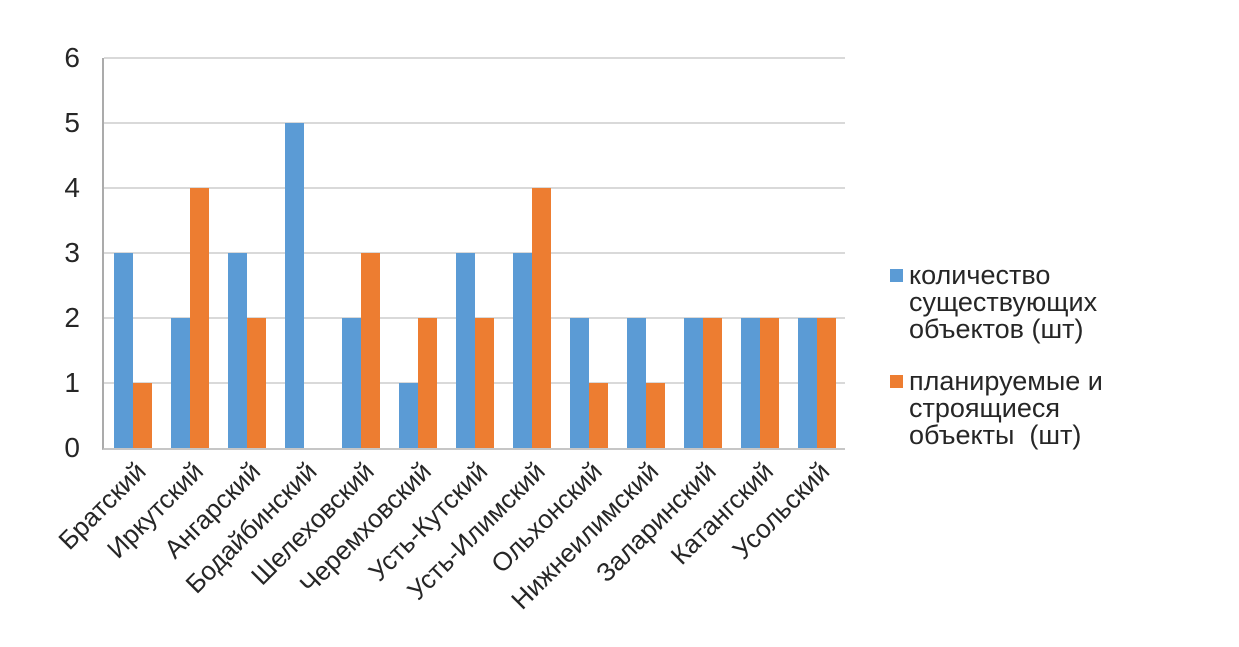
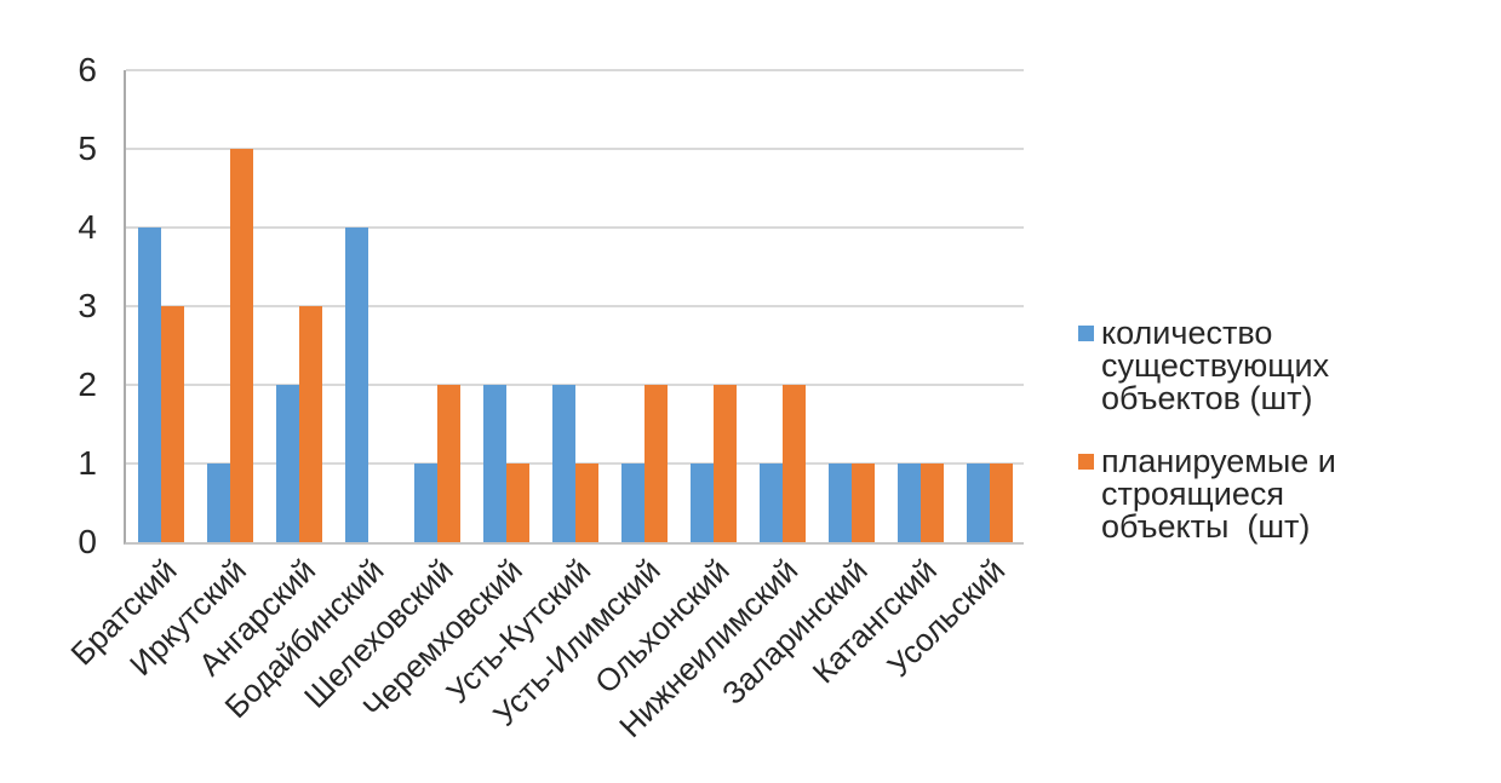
количество существующих объектов (шт)/Братский: 3 -> 4
планируемые и строящиеся объекты (шт)/Братский: 1 -> 3
количество существующих объектов (шт)/Иркутский: 2 -> 1
планируемые и строящиеся объекты (шт)/Иркутский: 4 -> 5
количество существующих объектов (шт)/Ангарский: 3 -> 2
планируемые и строящиеся объекты (шт)/Ангарский: 2 -> 3
количество существующих объектов (шт)/Бодайбинский: 5 -> 4
количество существующих объектов (шт)/Шелеховский: 2 -> 1
планируемые и строящиеся объекты (шт)/Шелеховский: 3 -> 2
количество существующих объектов (шт)/Черемховский: 1 -> 2
планируемые и строящиеся объекты (шт)/Черемховский: 2 -> 1
количество существующих объектов (шт)/Усть-Кутский: 3 -> 2
планируемые и строящиеся объекты (шт)/Усть-Кутский: 2 -> 1
количество существующих объектов (шт)/Усть-Илимский: 3 -> 1
планируемые и строящиеся объекты (шт)/Усть-Илимский: 4 -> 2
количество существующих объектов (шт)/Ольхонский: 2 -> 1
планируемые и строящиеся объекты (шт)/Ольхонский: 1 -> 2
количество существующих объектов (шт)/Нижнеилимский: 2 -> 1
планируемые и строящиеся объекты (шт)/Нижнеилимский: 1 -> 2
количество существующих объектов (шт)/Заларинский: 2 -> 1
планируемые и строящиеся объекты (шт)/Заларинский: 2 -> 1
количество существующих объектов (шт)/Катангский: 2 -> 1
планируемые и строящиеся объекты (шт)/Катангский: 2 -> 1
количество существующих объектов (шт)/Усольский: 2 -> 1
планируемые и строящиеся объекты (шт)/Усольский: 2 -> 1
